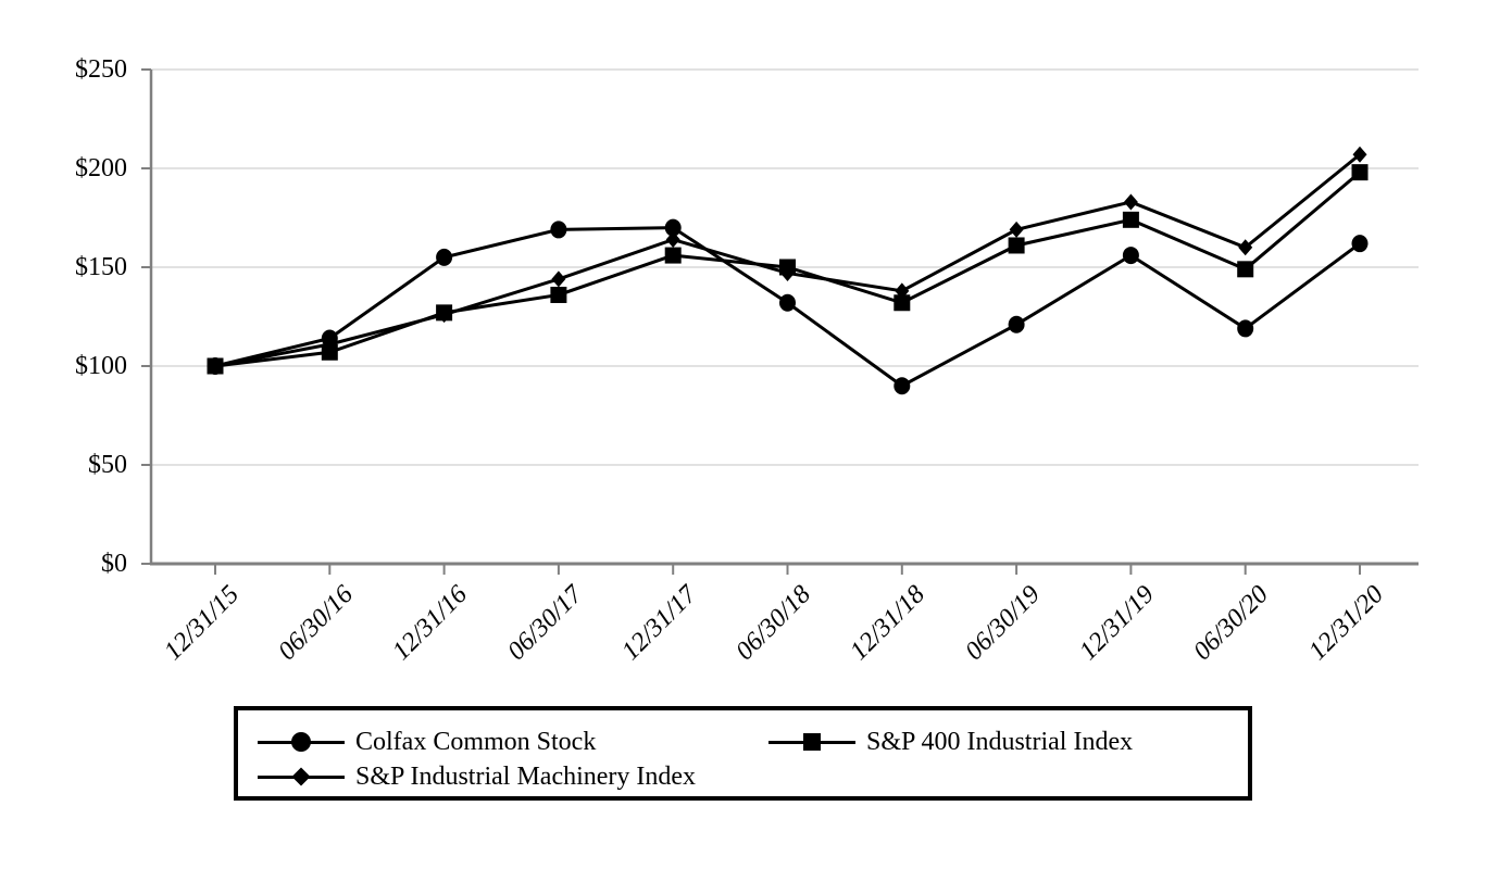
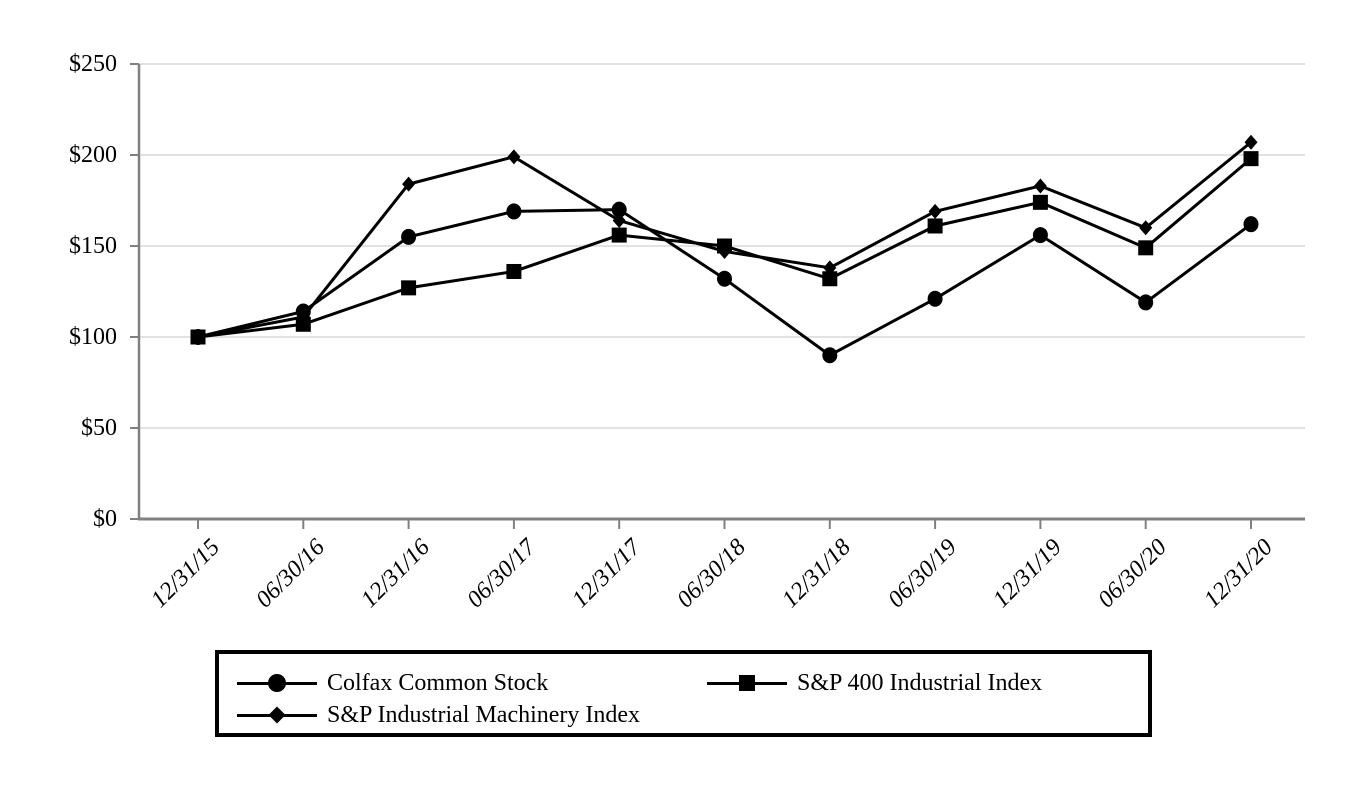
S&P Industrial Machinery Index/12/31/16: $126 -> $184
S&P Industrial Machinery Index/06/30/17: $144 -> $199
